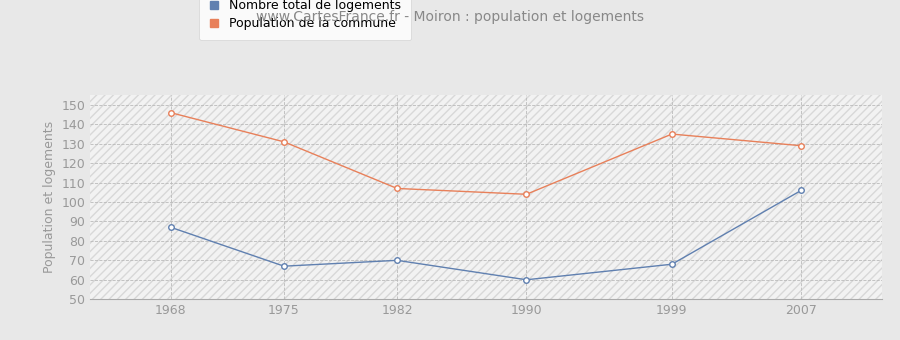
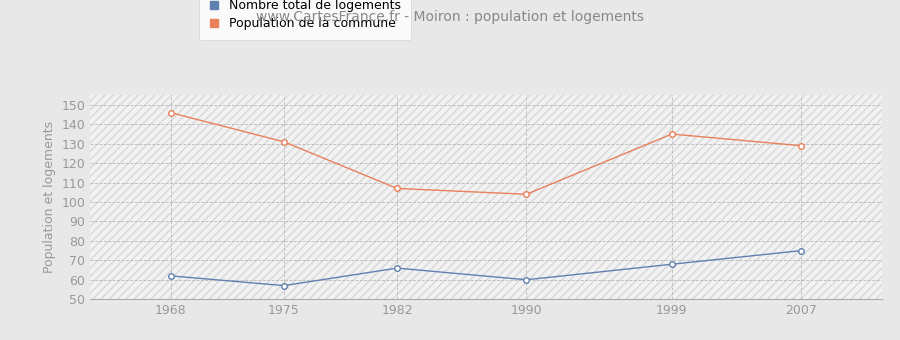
Nombre total de logements/1968: 87 -> 62
Nombre total de logements/1975: 67 -> 57
Nombre total de logements/1982: 70 -> 66
Nombre total de logements/2007: 106 -> 75
